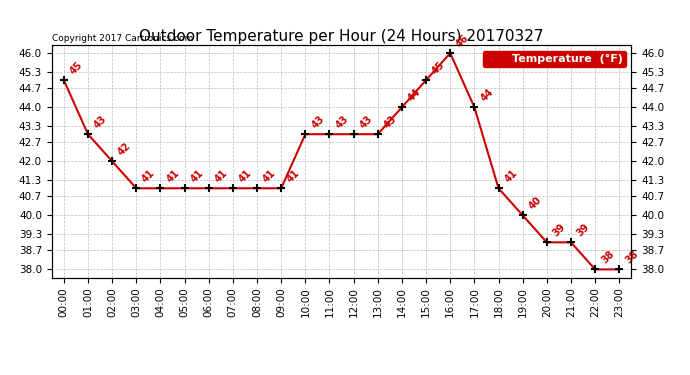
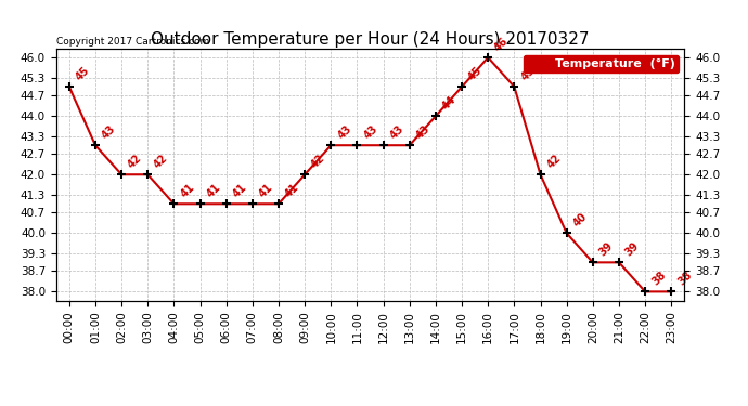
03:00: 41 -> 42
09:00: 41 -> 42
17:00: 44 -> 45
18:00: 41 -> 42
